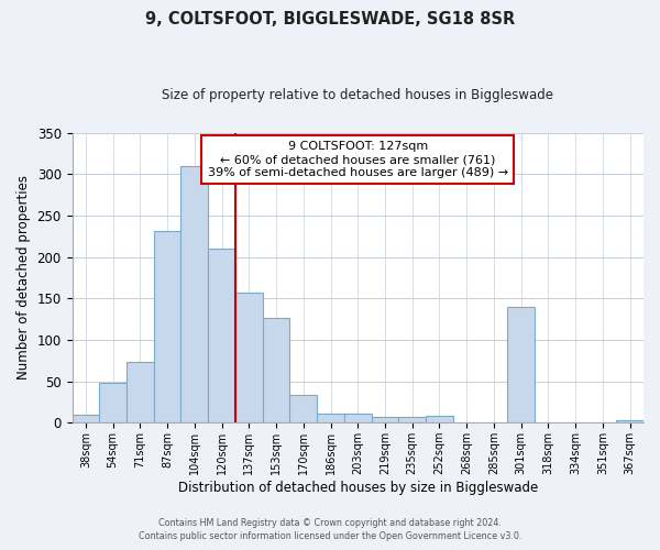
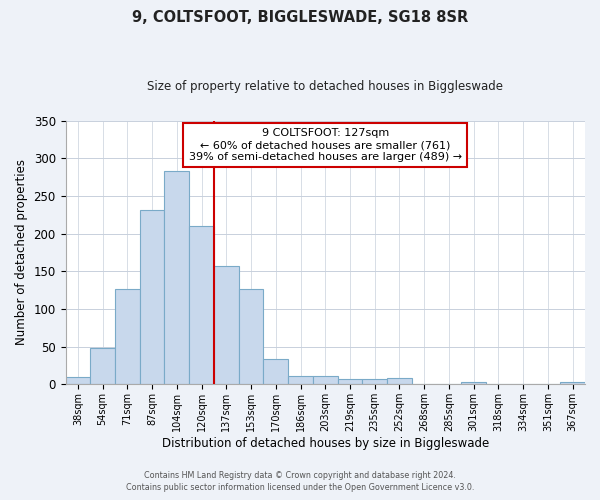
71sqm: 74 -> 127
104sqm: 310 -> 283
301sqm: 140 -> 3
